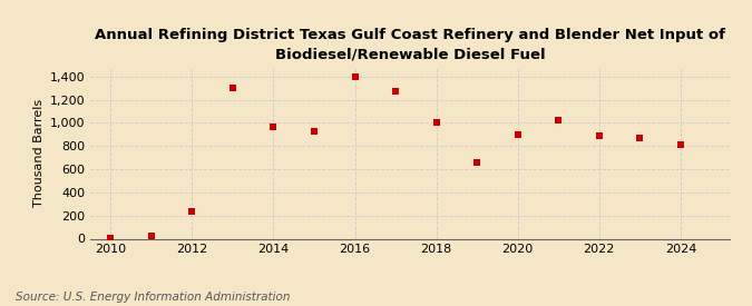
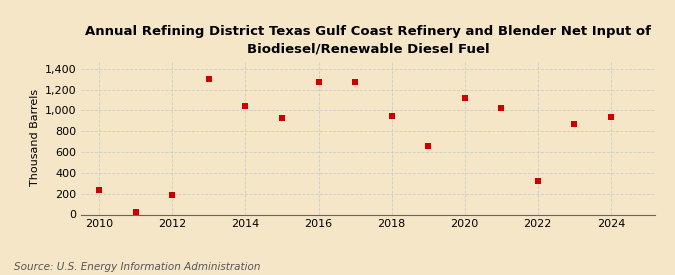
2010: 0 -> 240
2012: 240 -> 190
2014: 970 -> 1,040
2016: 1,400 -> 1,270
2018: 1,000 -> 950
2020: 900 -> 1,120
2022: 890 -> 320
2024: 810 -> 940
